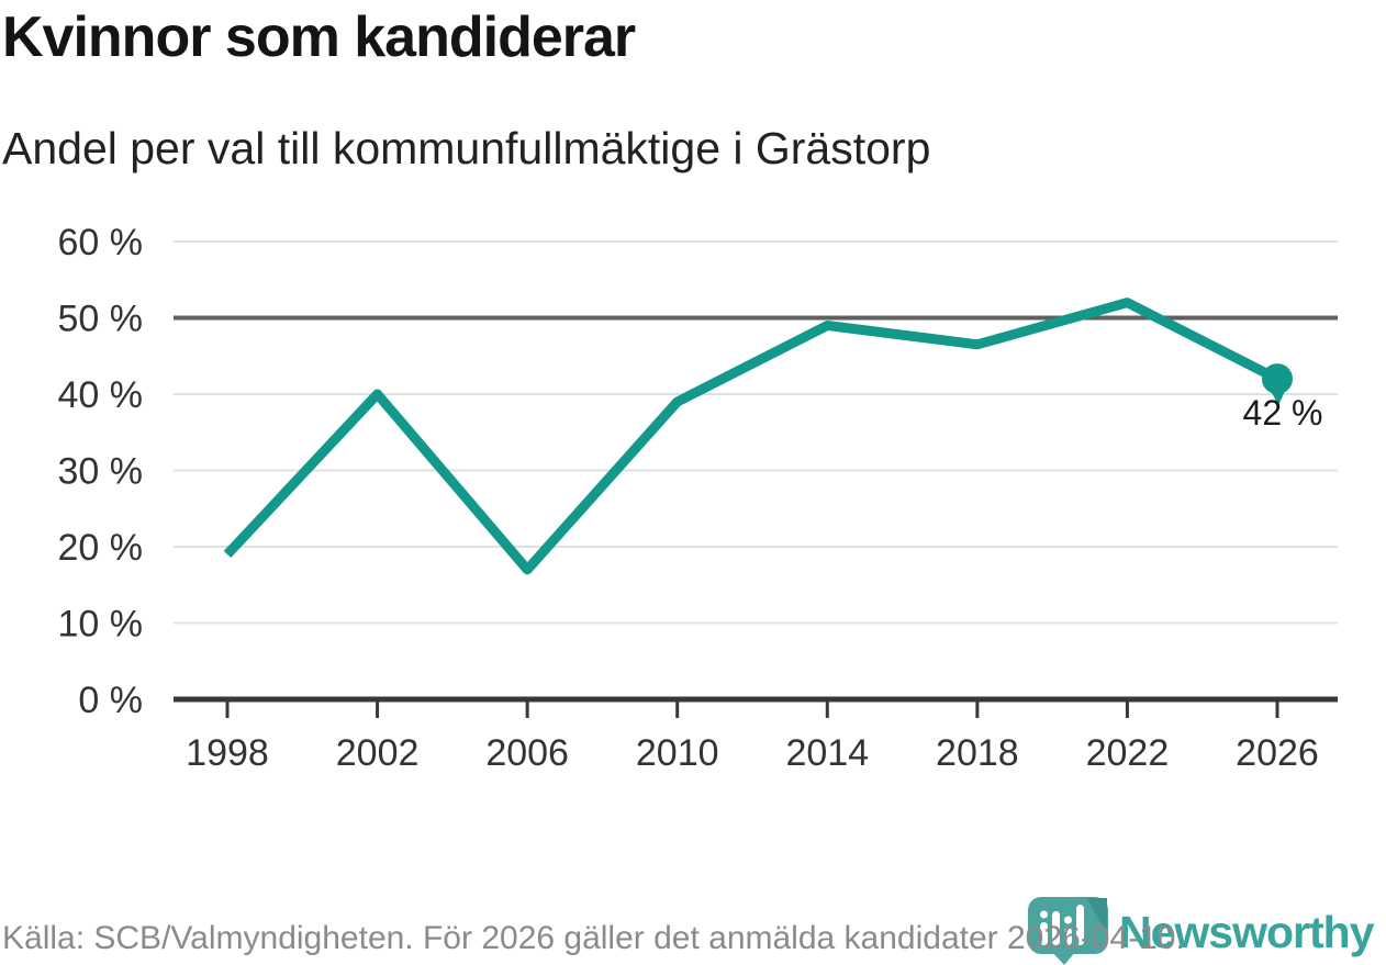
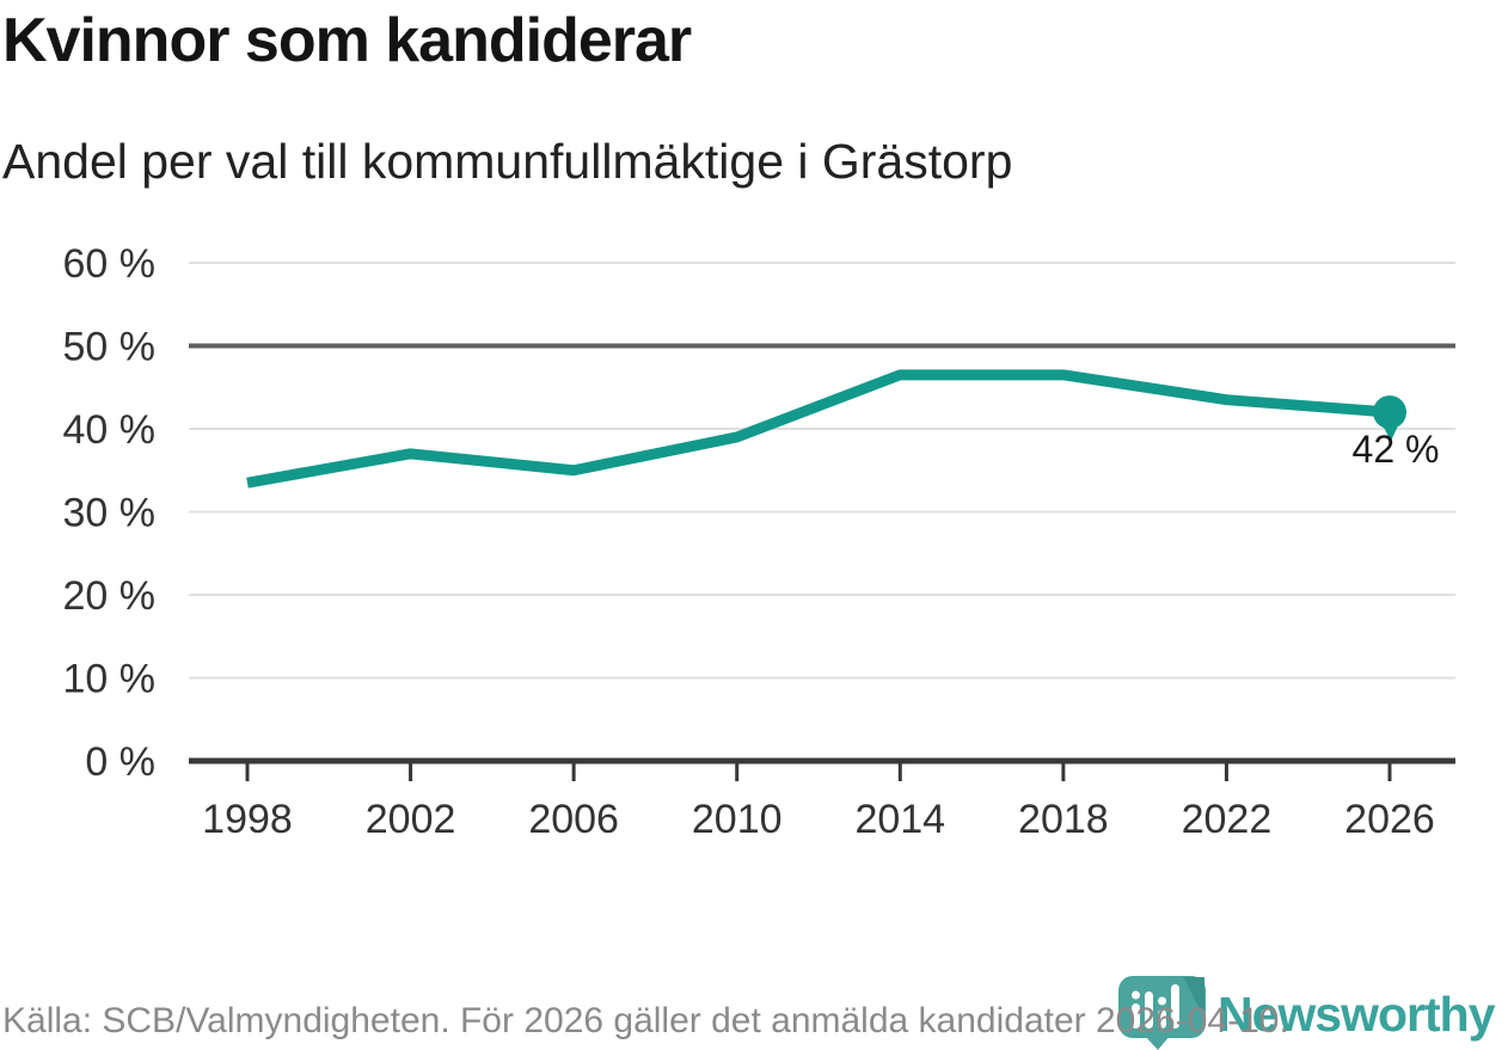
1998: 19% -> 34%
2002: 40% -> 37%
2006: 17% -> 35%
2014: 49% -> 46%
2022: 52% -> 44%
